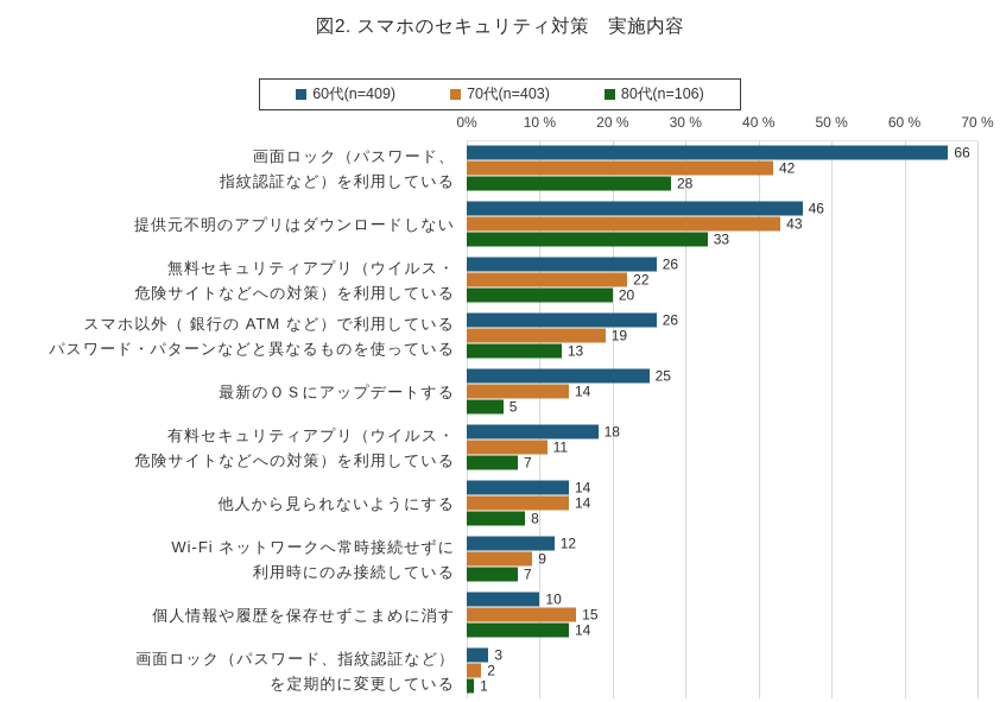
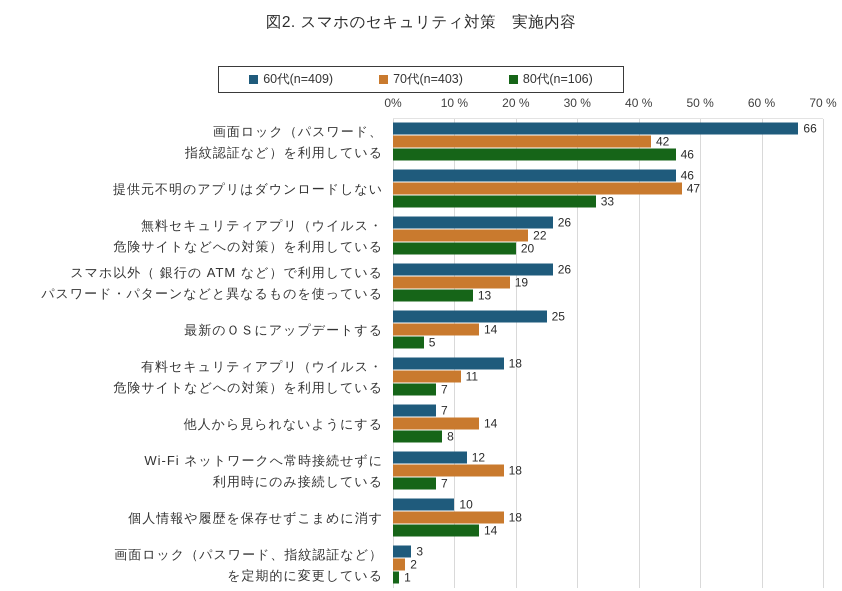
80代(n=106)/画面ロック（パスワード、 指紋認証など）を利用している: 28 -> 46
70代(n=403)/提供元不明のアプリはダウンロードしない: 43 -> 47
60代(n=409)/他人から見られないようにする: 14 -> 7
70代(n=403)/Wi-Fi ネットワークへ常時接続せずに 利用時にのみ接続している: 9 -> 18
70代(n=403)/個人情報や履歴を保存せずこまめに消す: 15 -> 18
